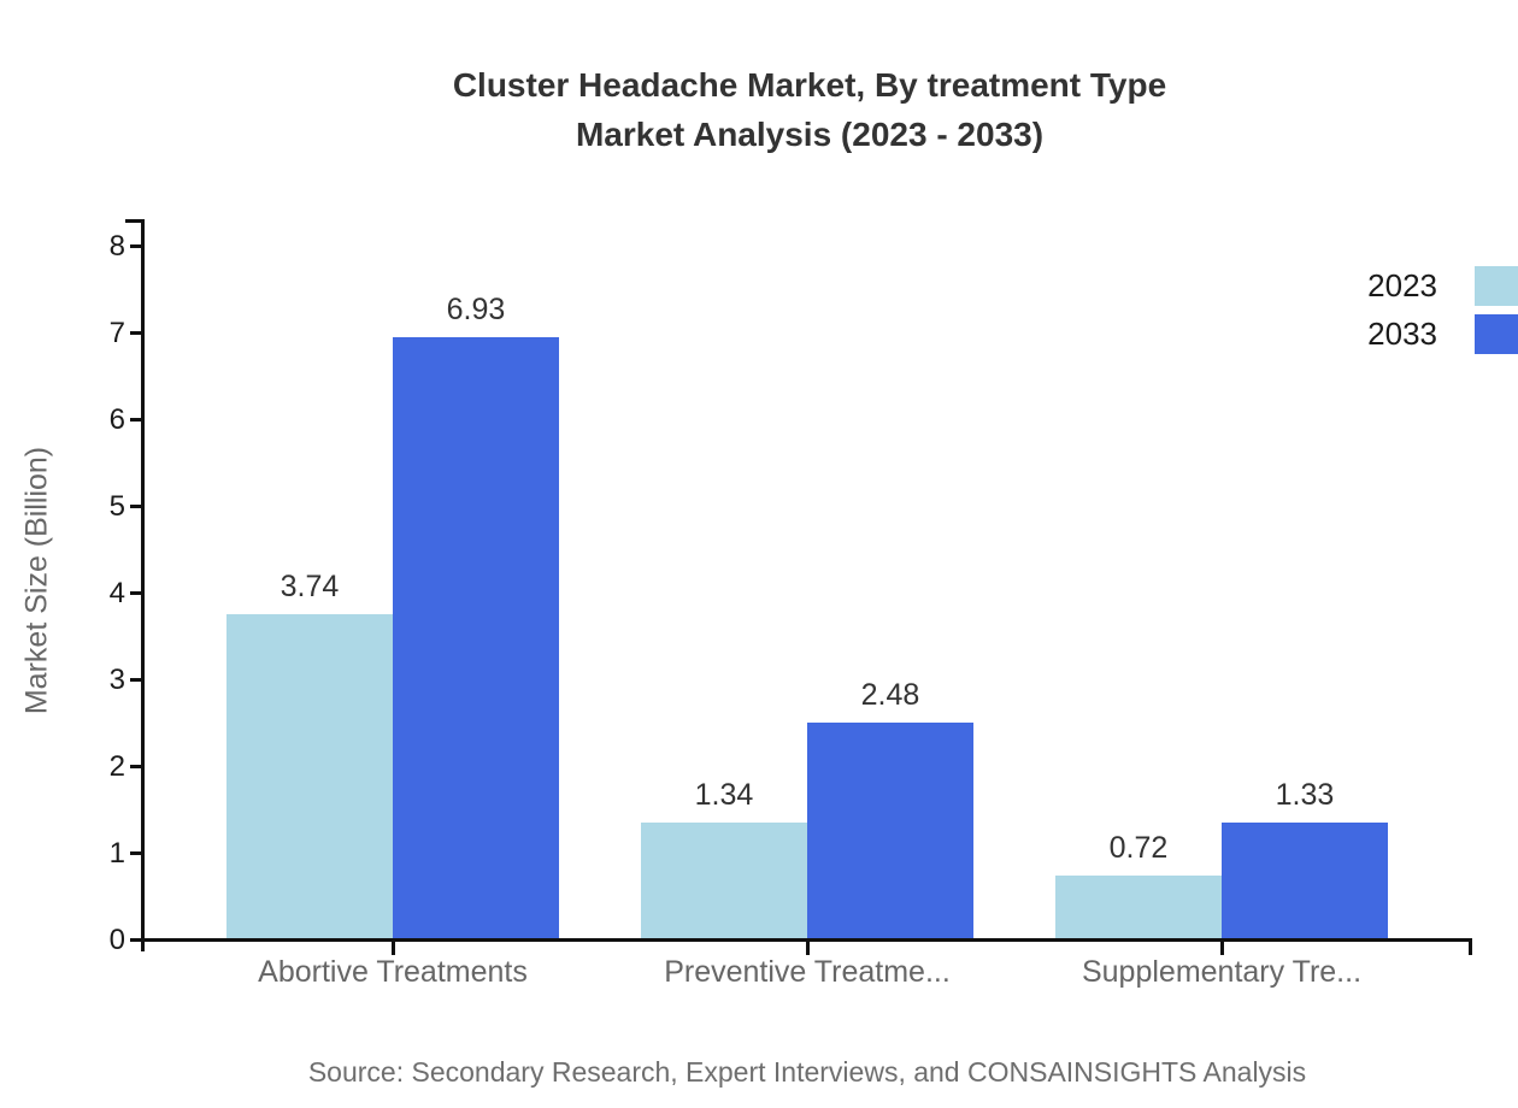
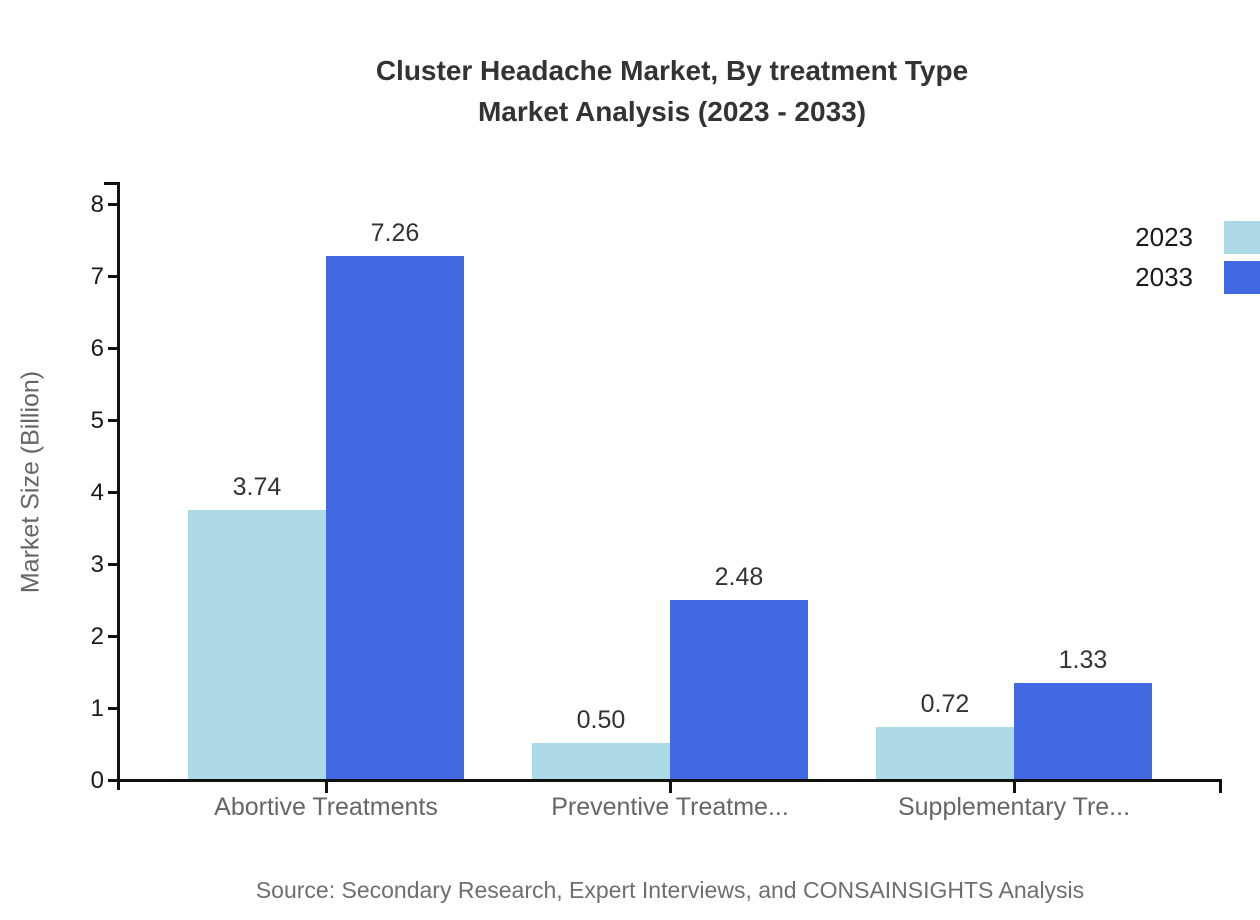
2033/Abortive Treatments: 6.93 -> 7.26
2023/Preventive Treatme...: 1.34 -> 0.50
